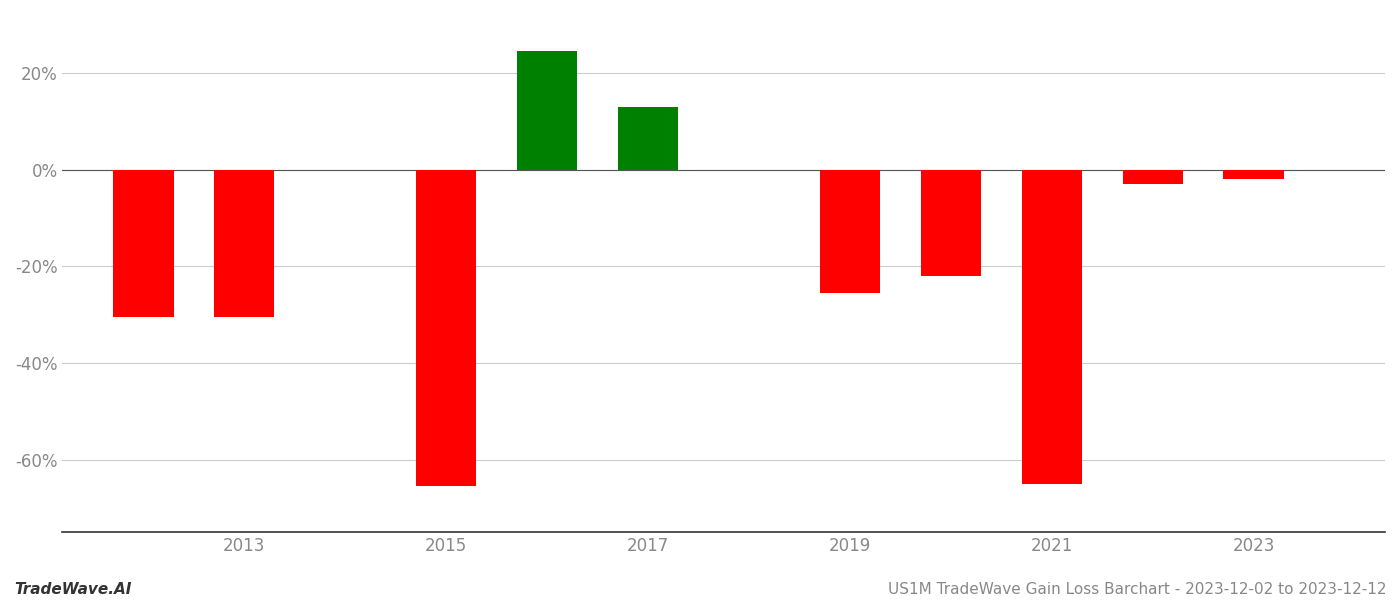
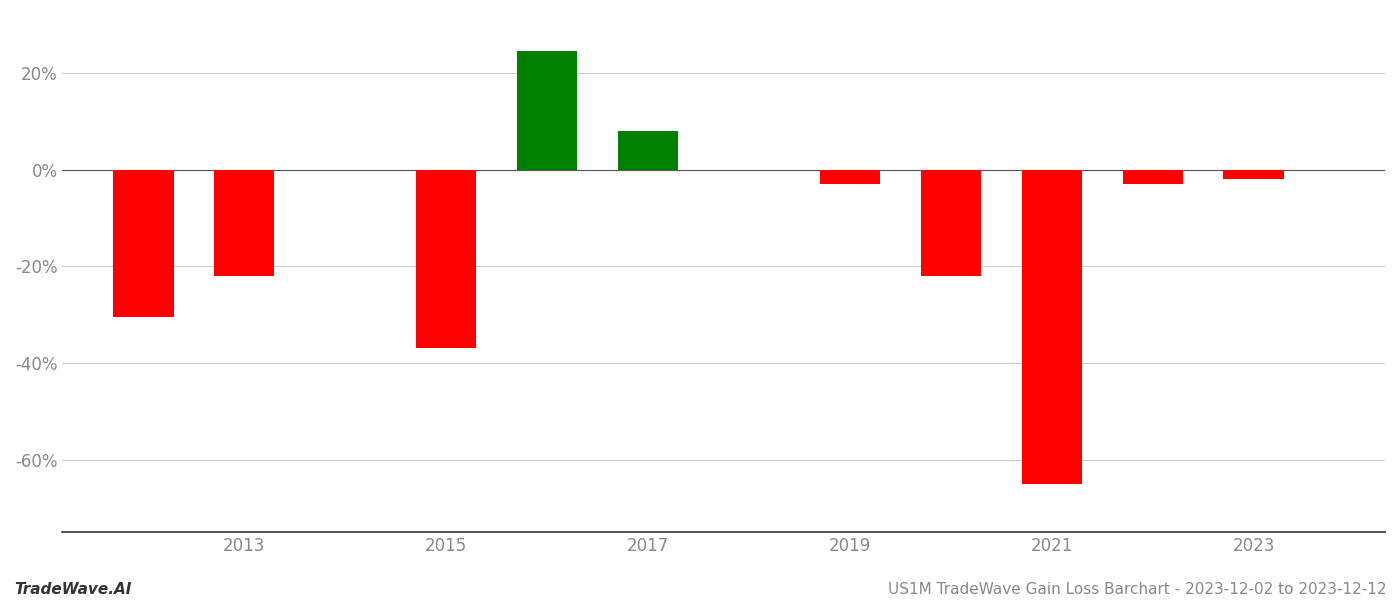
2013: -30.5% -> -22.0%
2015: -65.5% -> -37.0%
2017: 13.0% -> 8.0%
2019: -25.5% -> -3.0%
